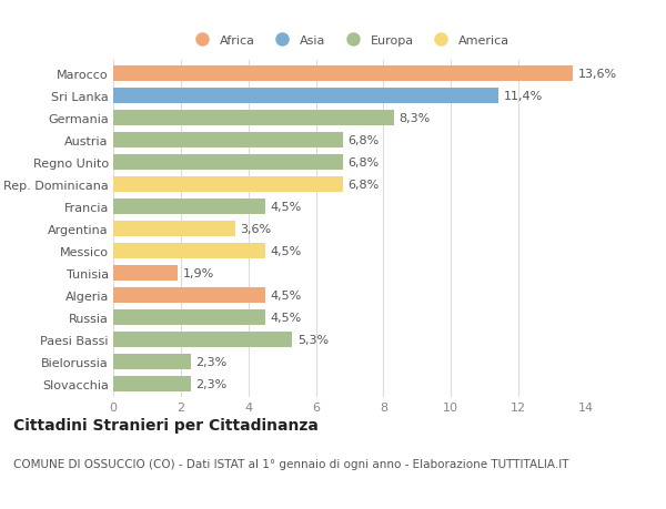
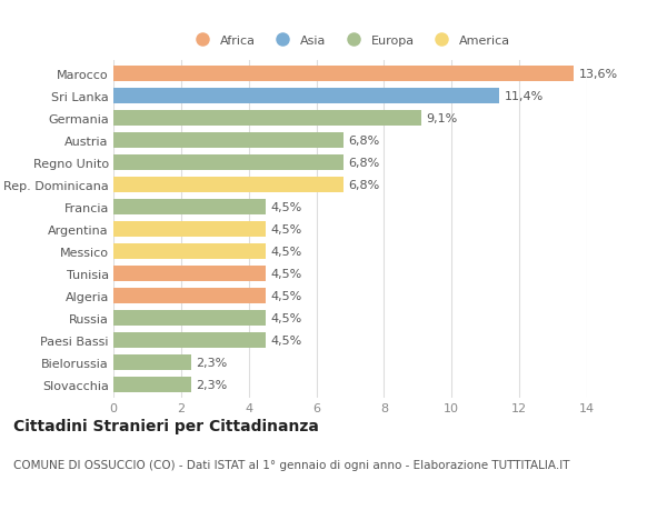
Germania: 8,3% -> 9,1%
Argentina: 3,6% -> 4,5%
Tunisia: 1,9% -> 4,5%
Paesi Bassi: 5,3% -> 4,5%
